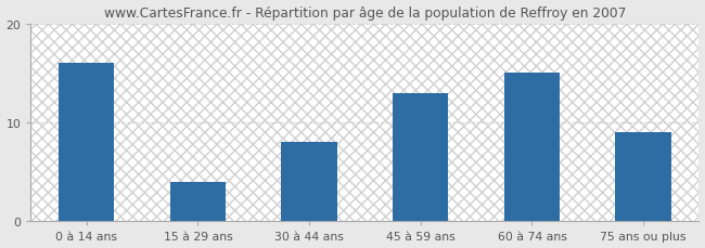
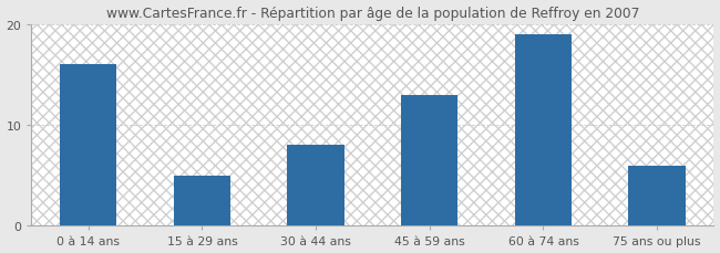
15 à 29 ans: 4 -> 5
60 à 74 ans: 15 -> 19
75 ans ou plus: 9 -> 6
